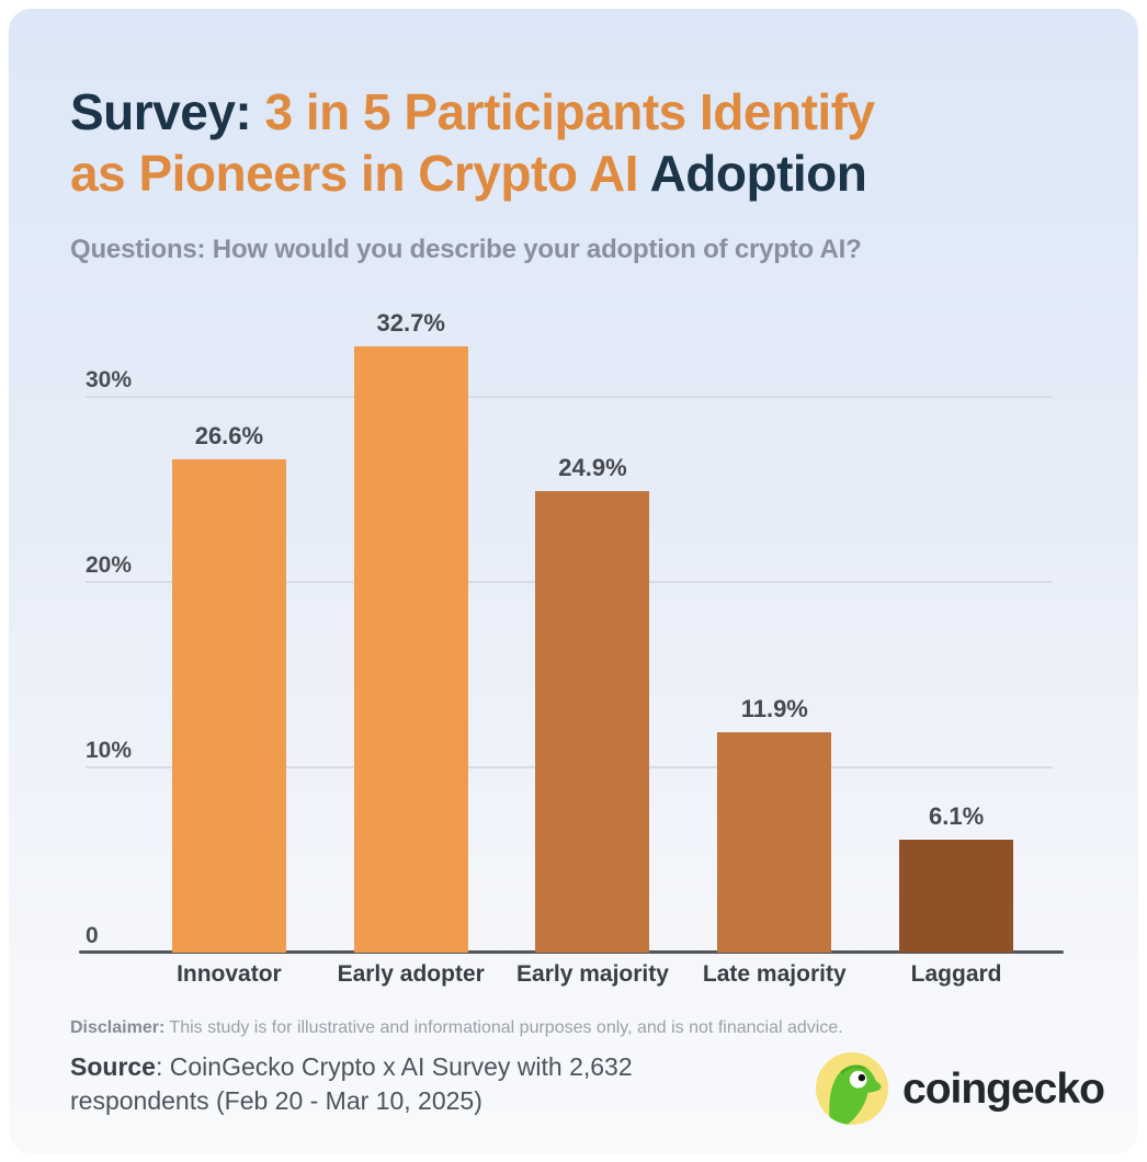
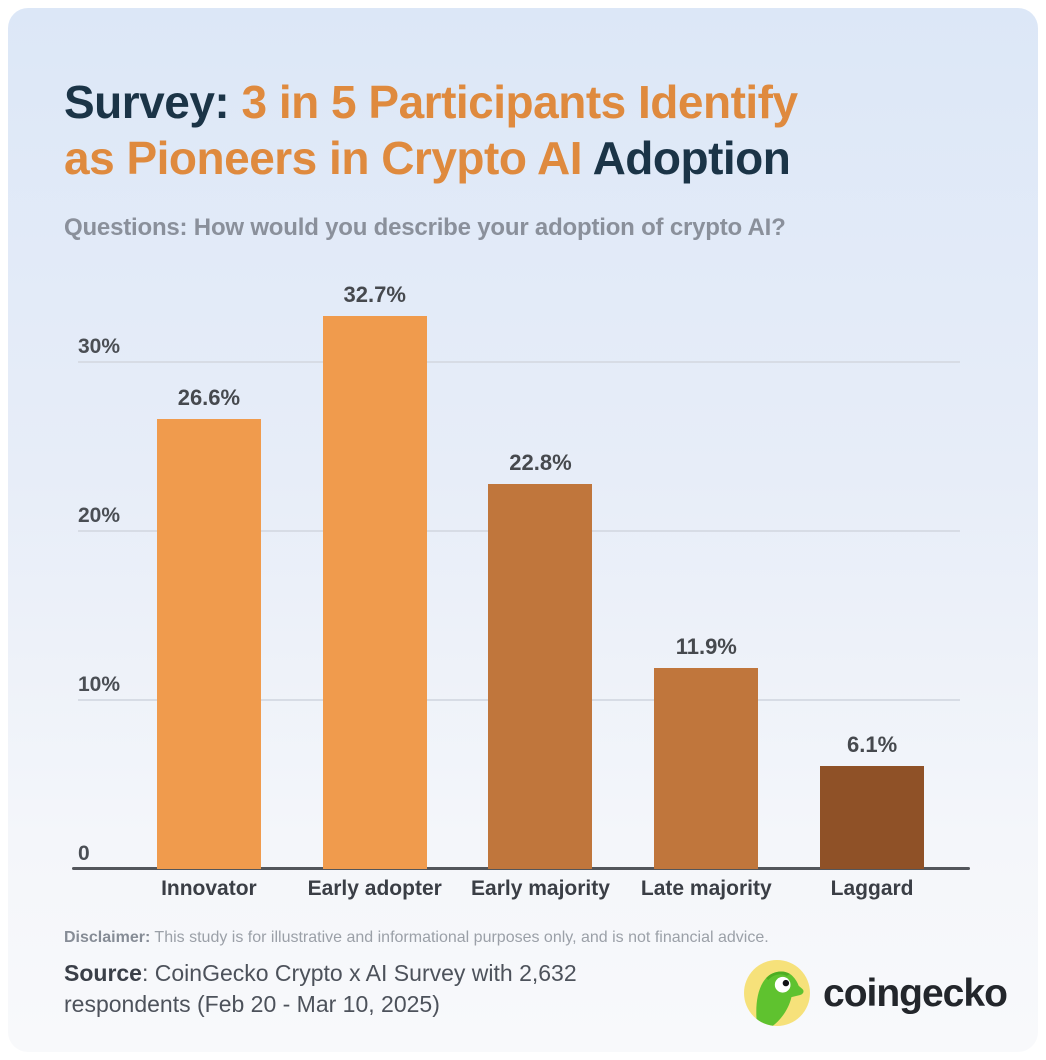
Early majority: 24.9% -> 22.8%
